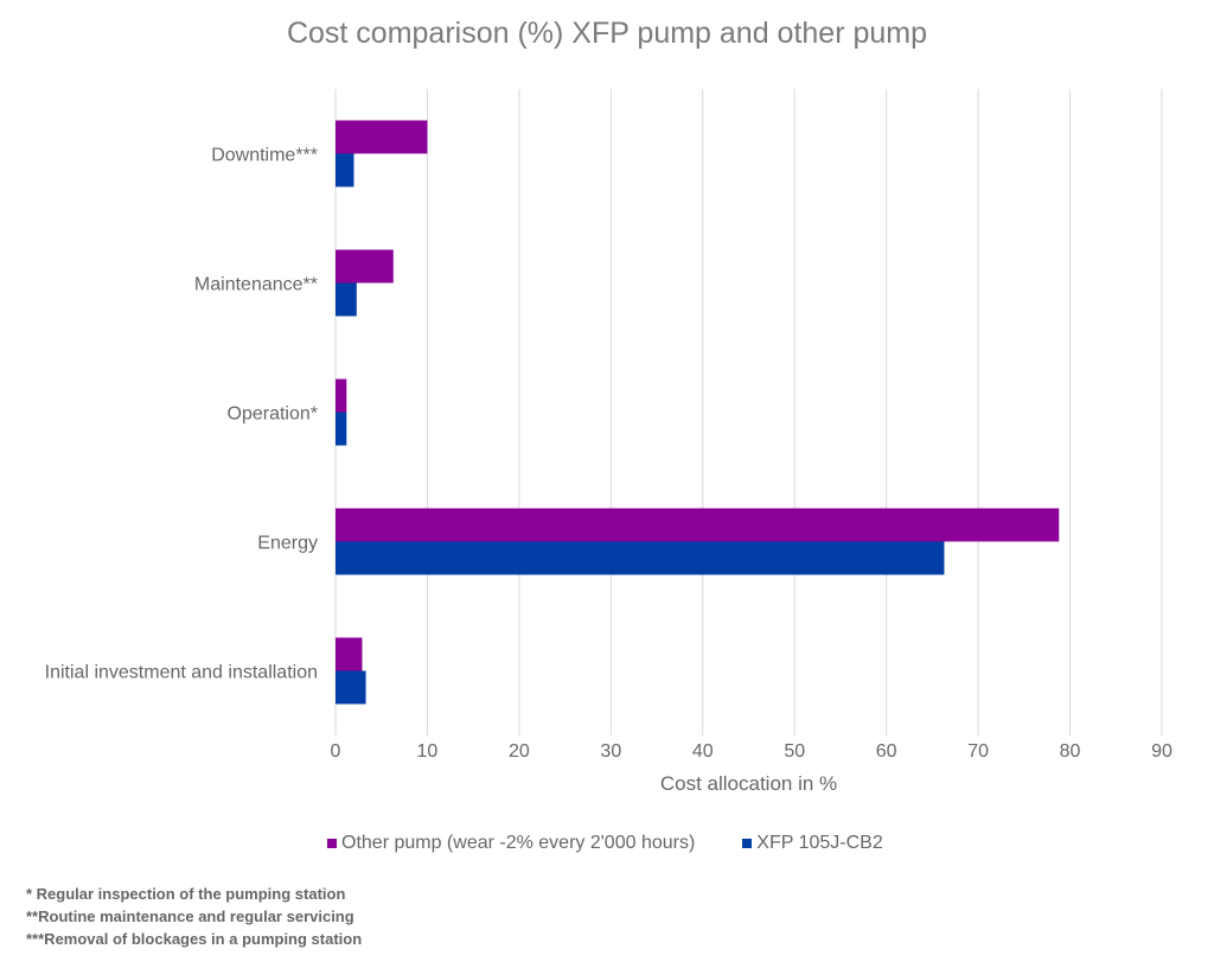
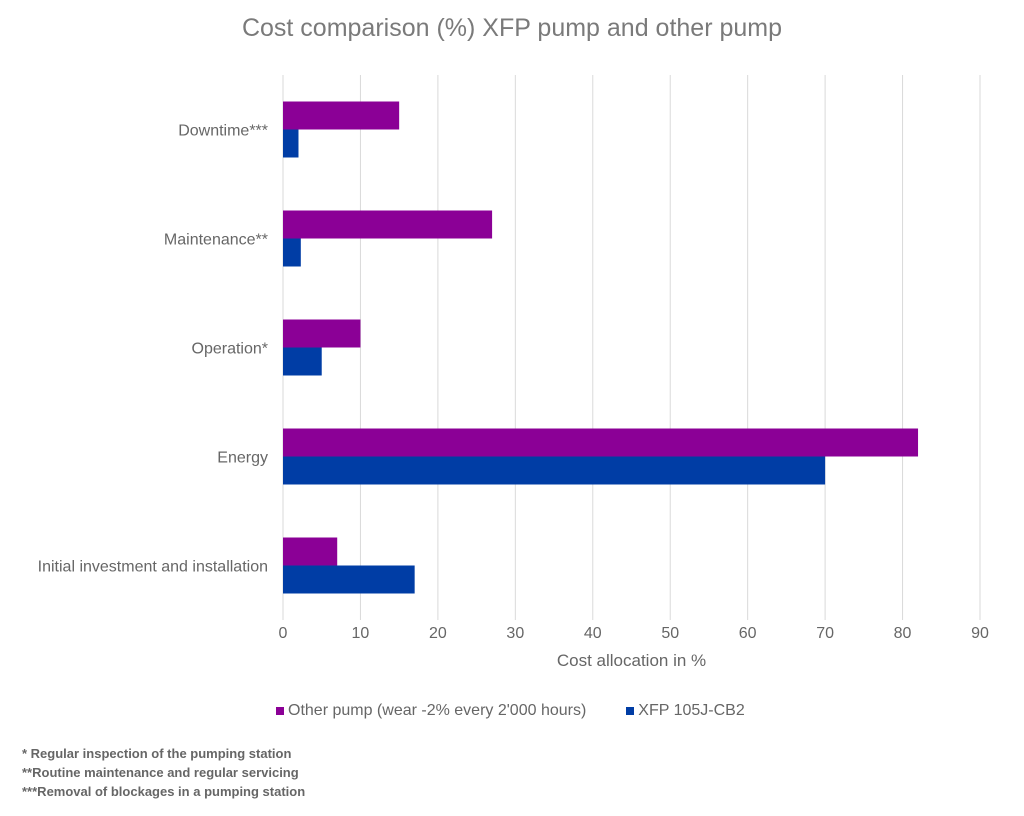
Other pump (wear -2% every 2'000 hours)/Downtime***: 10 -> 15
Other pump (wear -2% every 2'000 hours)/Maintenance**: 6 -> 27
Other pump (wear -2% every 2'000 hours)/Operation*: 1 -> 10
XFP 105J-CB2/Operation*: 1 -> 5
Other pump (wear -2% every 2'000 hours)/Energy: 79 -> 82
XFP 105J-CB2/Energy: 66 -> 70
Other pump (wear -2% every 2'000 hours)/Initial investment and installation: 3 -> 7
XFP 105J-CB2/Initial investment and installation: 3 -> 17
